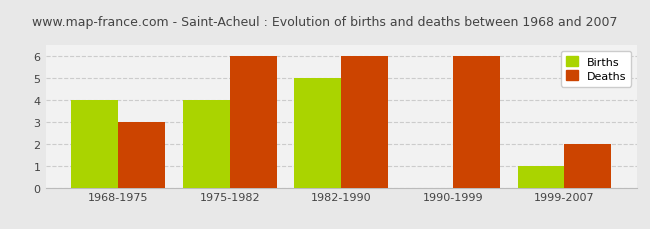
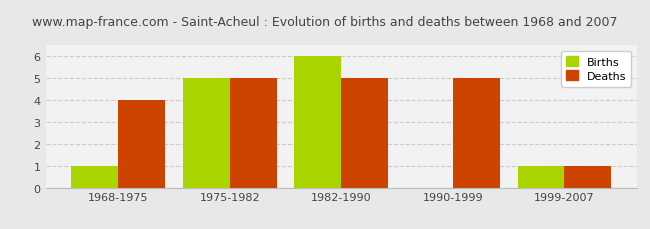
Births/1968-1975: 4 -> 1
Deaths/1968-1975: 3 -> 4
Births/1975-1982: 4 -> 5
Deaths/1975-1982: 6 -> 5
Births/1982-1990: 5 -> 6
Deaths/1982-1990: 6 -> 5
Deaths/1990-1999: 6 -> 5
Deaths/1999-2007: 2 -> 1
